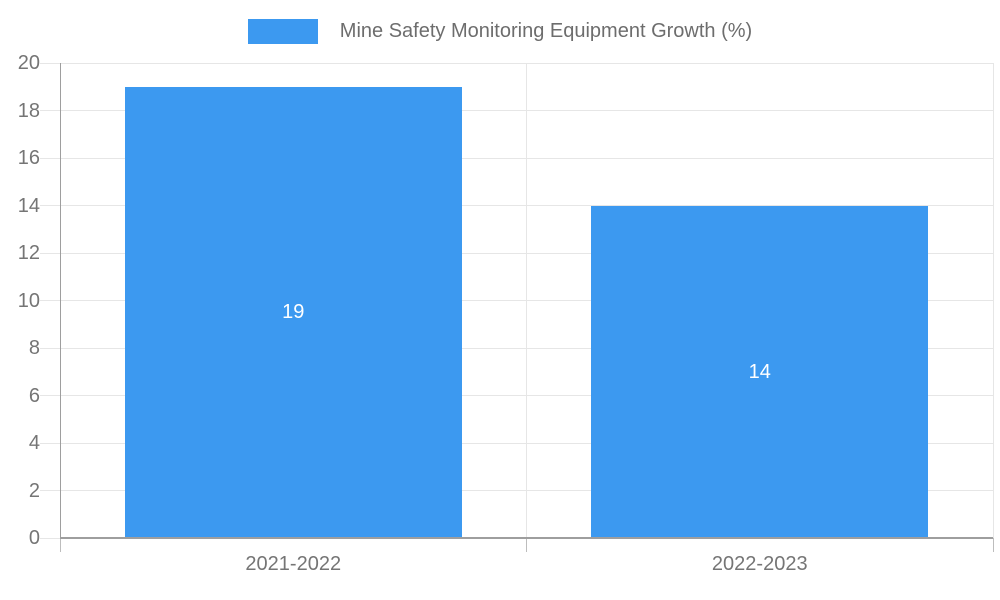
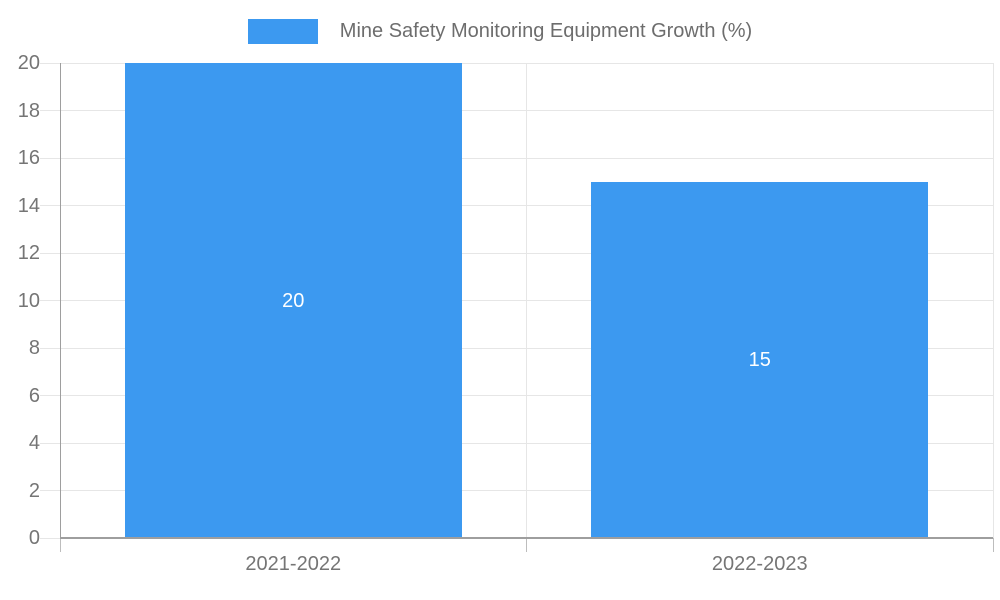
2021-2022: 19 -> 20
2022-2023: 14 -> 15
